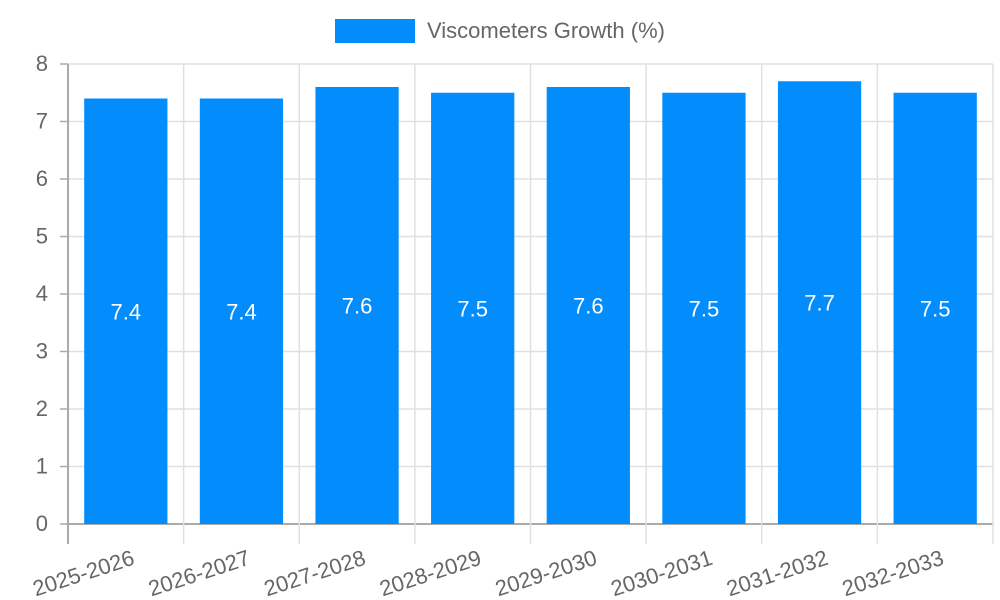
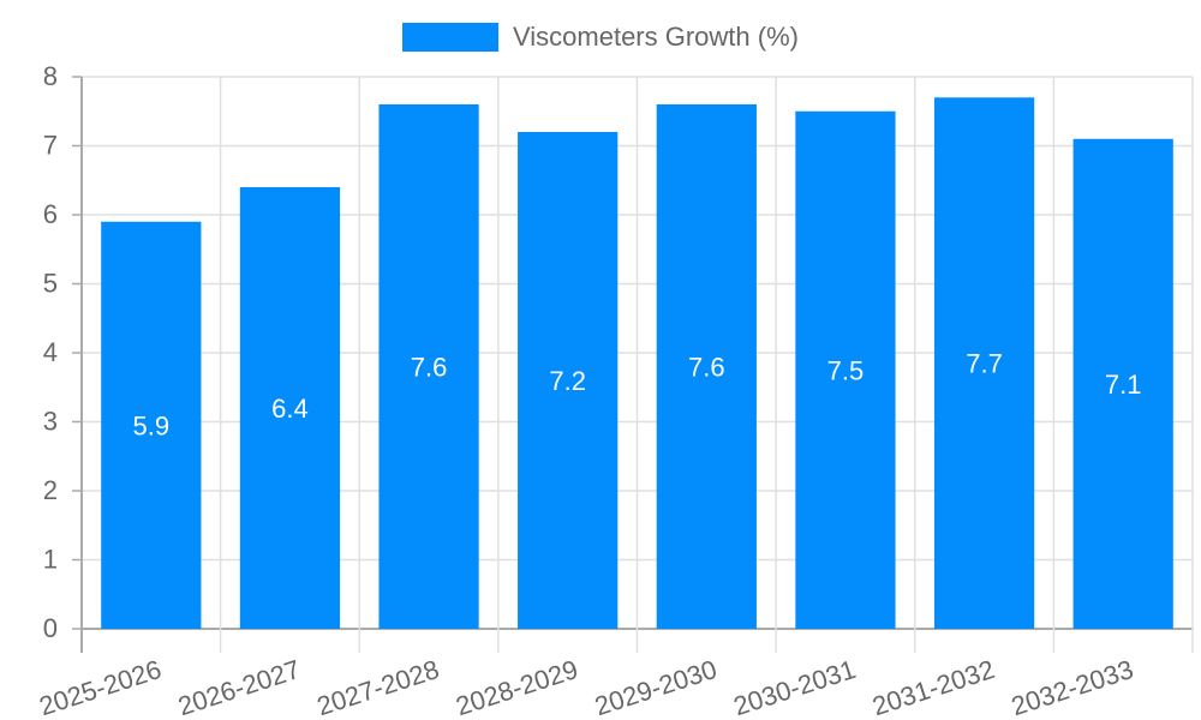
2025-2026: 7.4 -> 5.9
2026-2027: 7.4 -> 6.4
2028-2029: 7.5 -> 7.2
2032-2033: 7.5 -> 7.1
